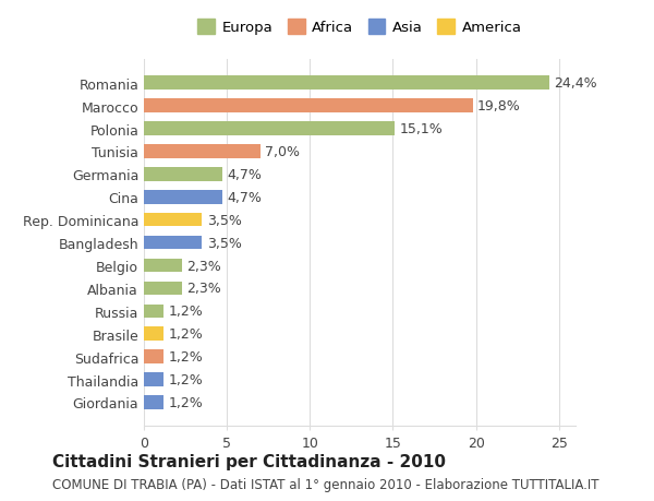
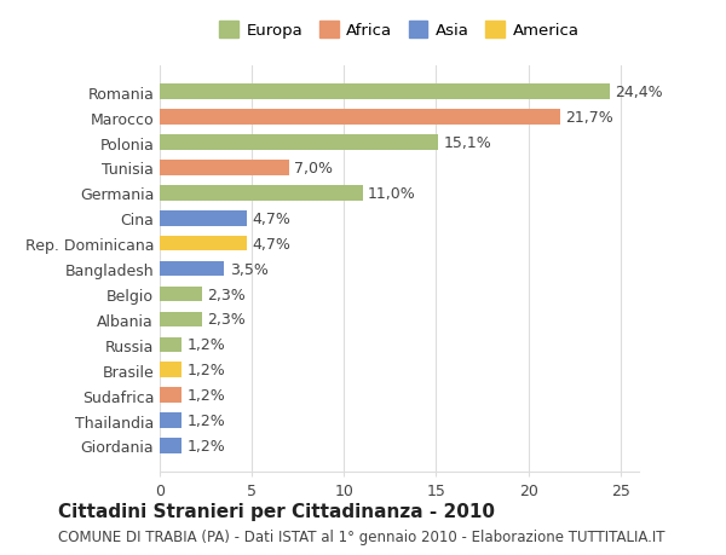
Marocco: 19,8% -> 21,7%
Germania: 4,7% -> 11,0%
Rep. Dominicana: 3,5% -> 4,7%
